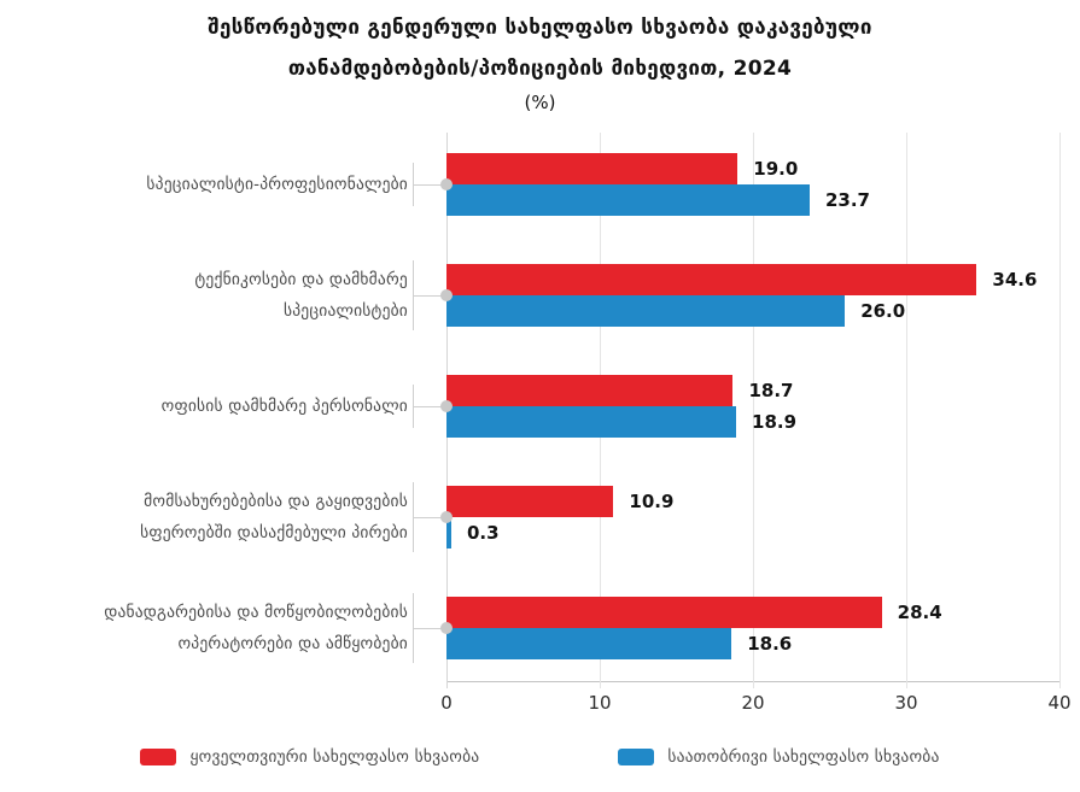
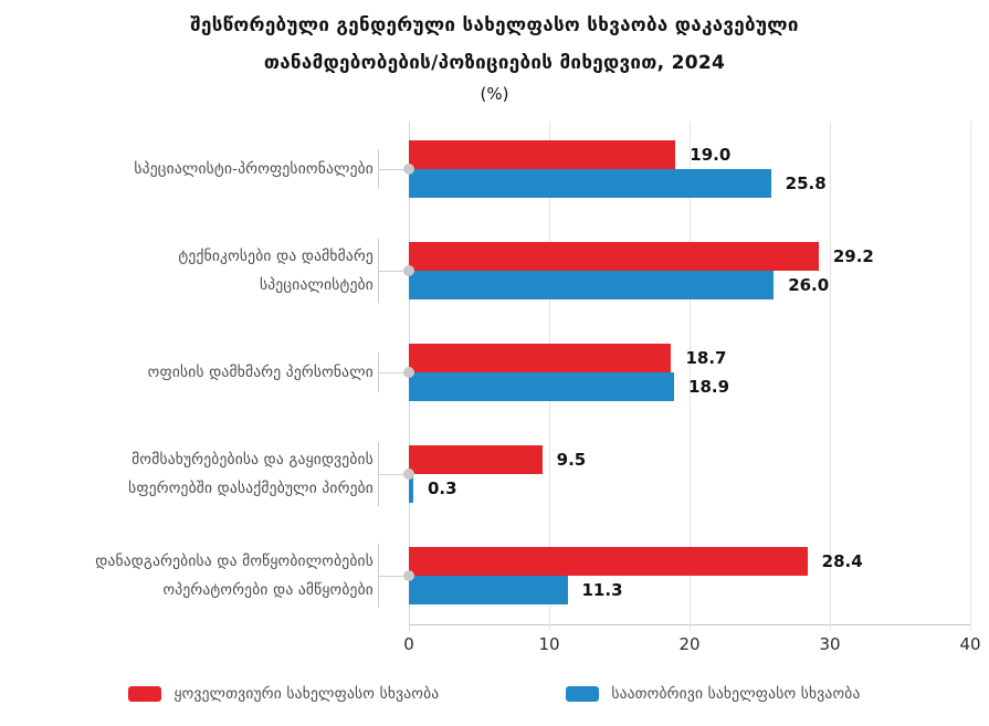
საათობრივი სახელფასო სხვაობა/სპეციალისტი-პროფესიონალები: 23.7 -> 25.8
ყოველთვიური სახელფასო სხვაობა/ტექნიკოსები და დამხმარე სპეციალისტები: 34.6 -> 29.2
ყოველთვიური სახელფასო სხვაობა/მომსახურებებისა და გაყიდვების სფეროებში დასაქმებული პირები: 10.9 -> 9.5
საათობრივი სახელფასო სხვაობა/დანადგარებისა და მოწყობილობების ოპერატორები და ამწყობები: 18.6 -> 11.3
